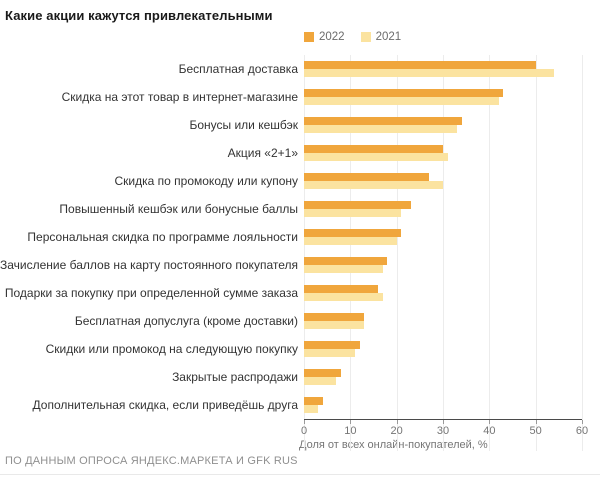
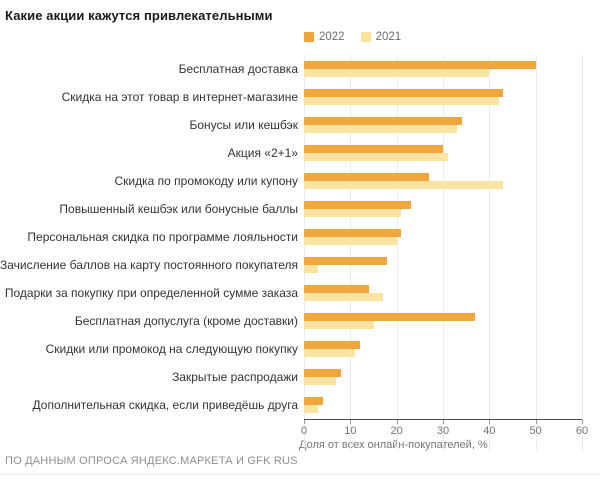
2021/Бесплатная доставка: 54 -> 40
2021/Скидка по промокоду или купону: 30 -> 43
2021/Зачисление баллов на карту постоянного покупателя: 17 -> 3
2022/Подарки за покупку при определенной сумме заказа: 16 -> 14
2022/Бесплатная допуслуга (кроме доставки): 13 -> 37
2021/Бесплатная допуслуга (кроме доставки): 13 -> 15
